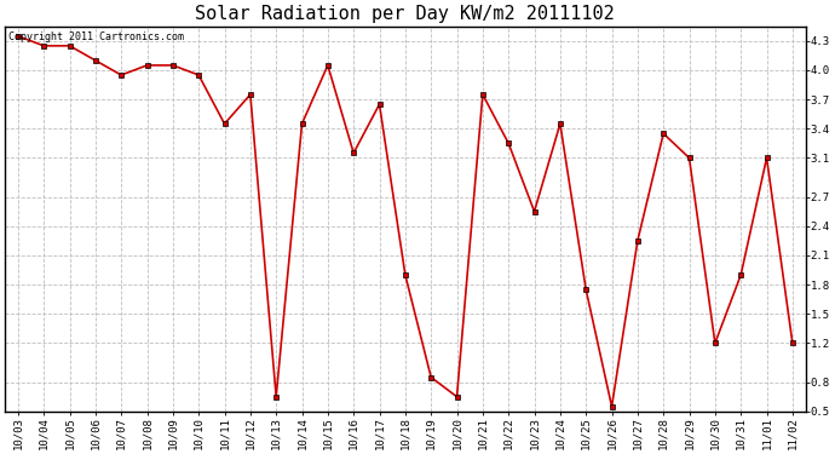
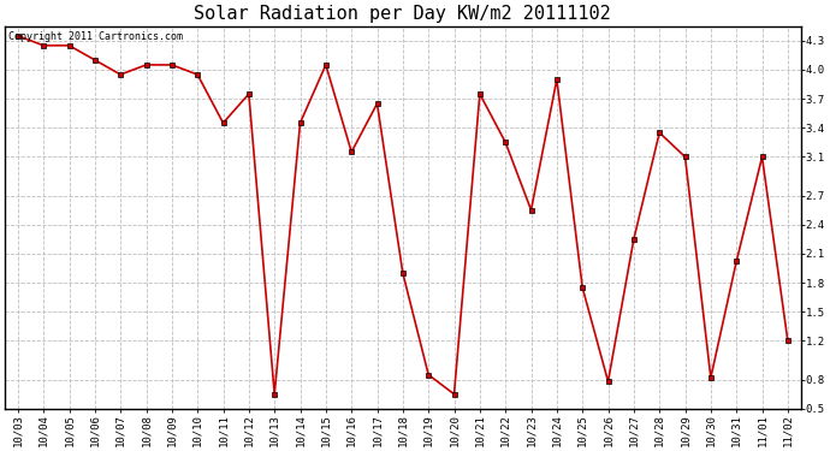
10/24: 3.45 -> 3.90
10/26: 0.55 -> 0.78
10/30: 1.20 -> 0.82
10/31: 1.90 -> 2.02
